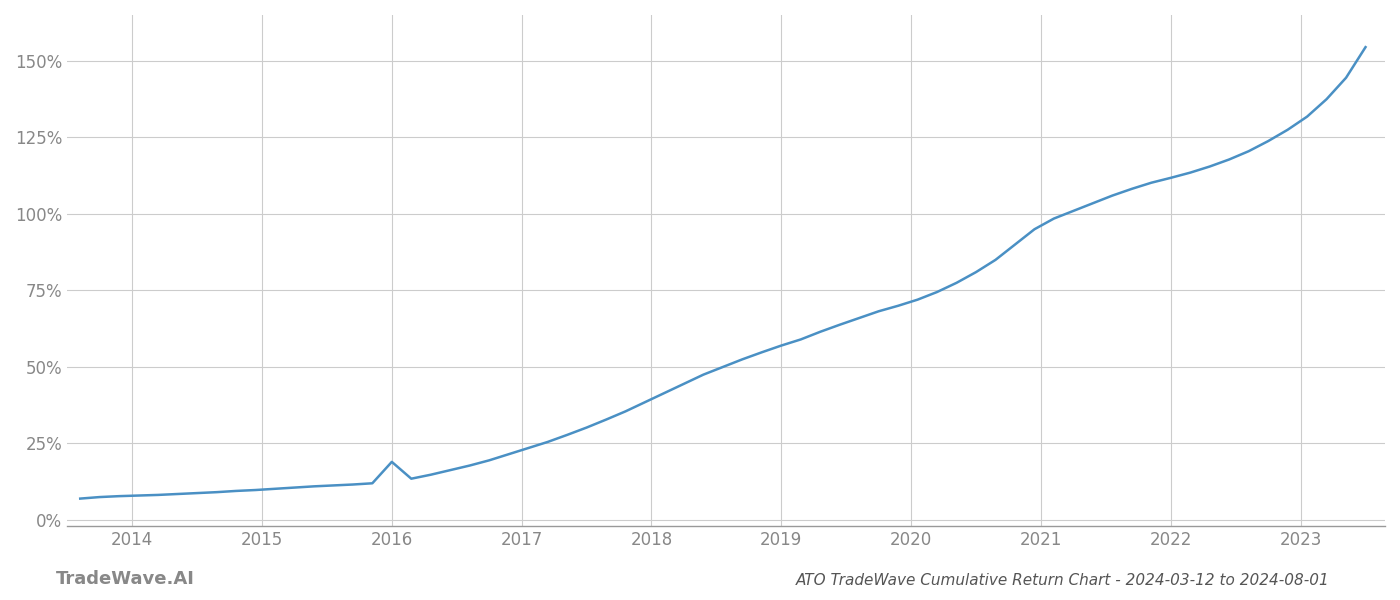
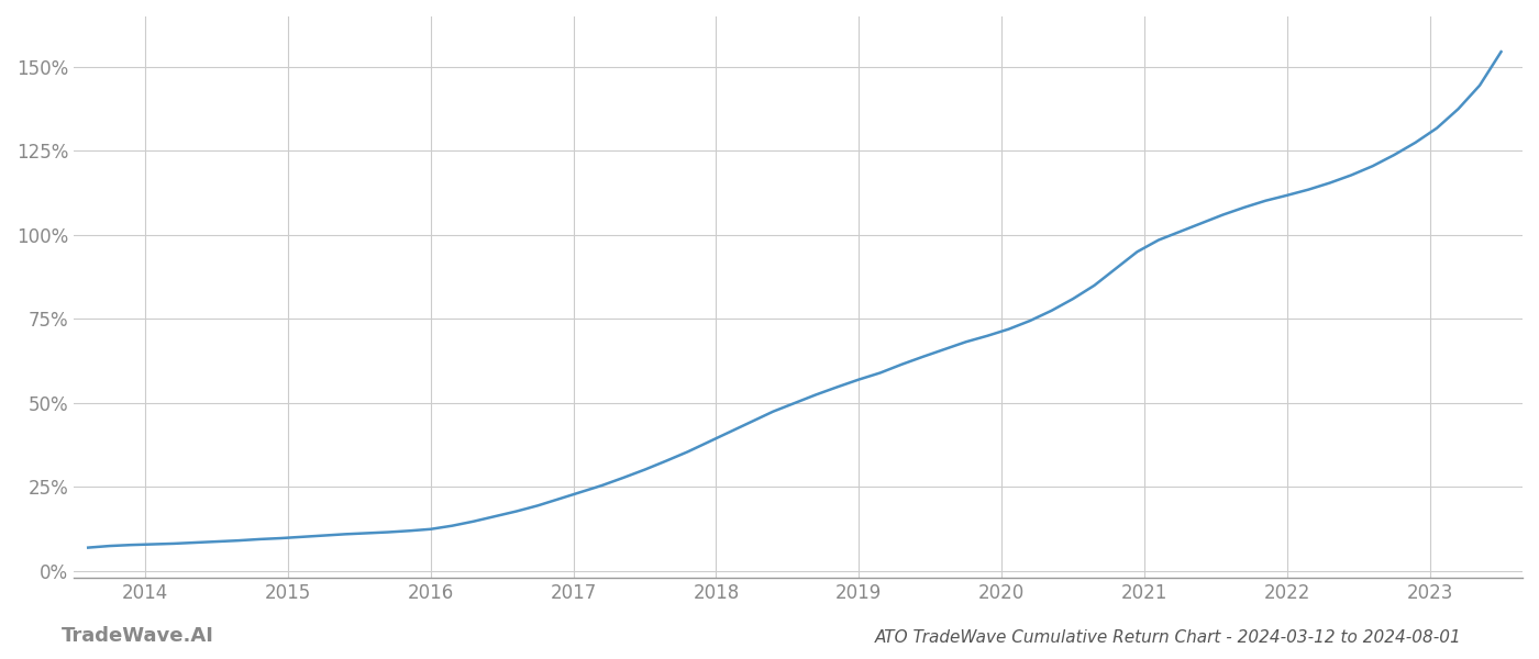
2016: 19.0% -> 12.5%
